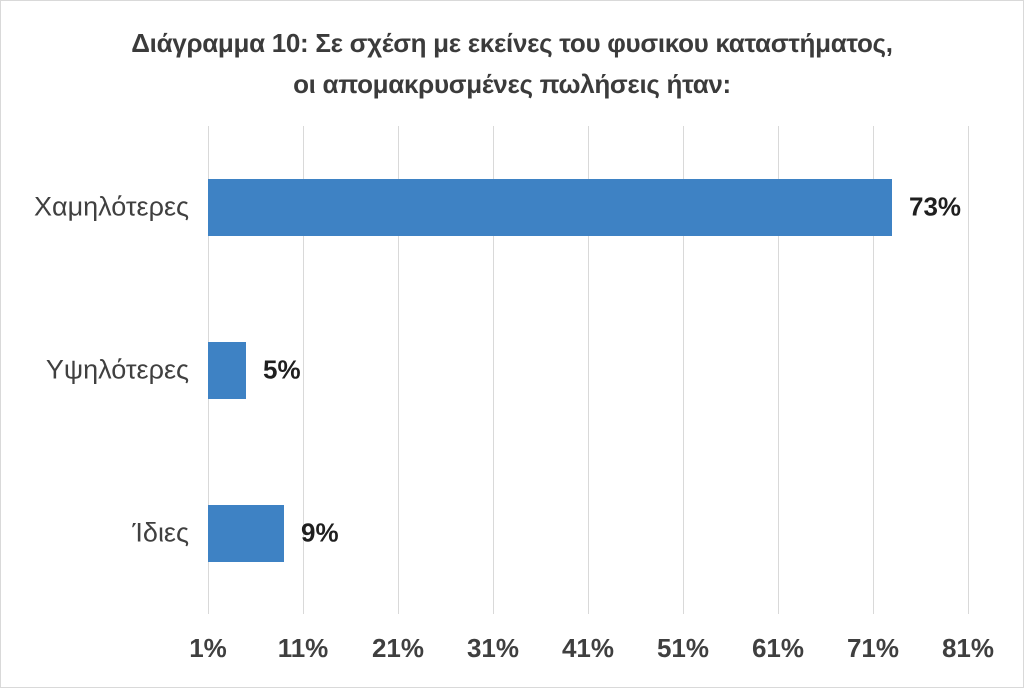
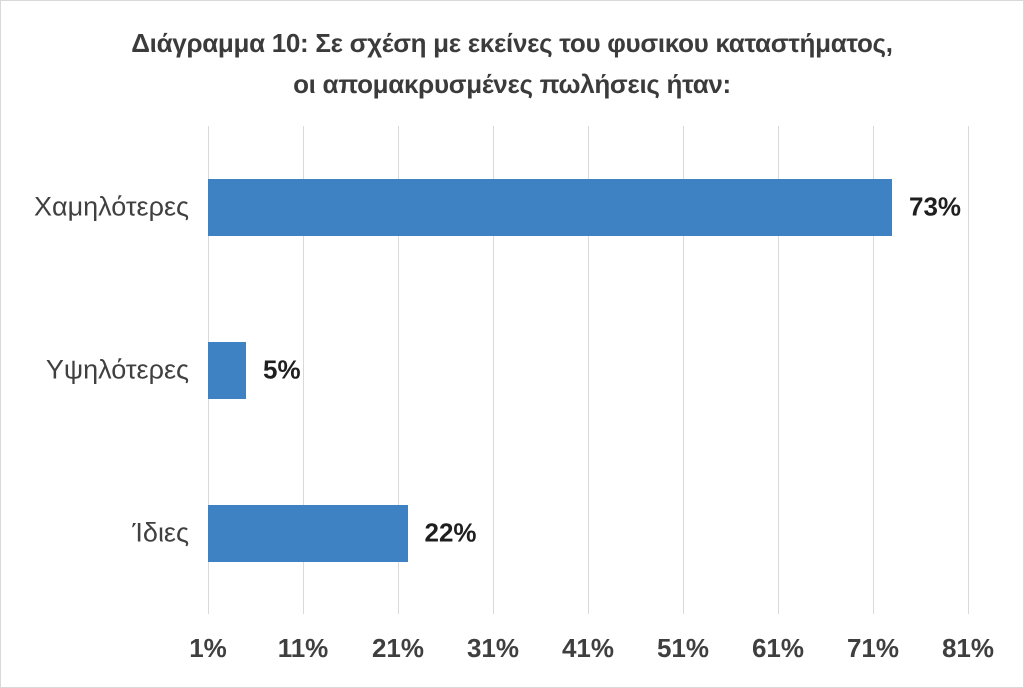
Ίδιες: 9% -> 22%
